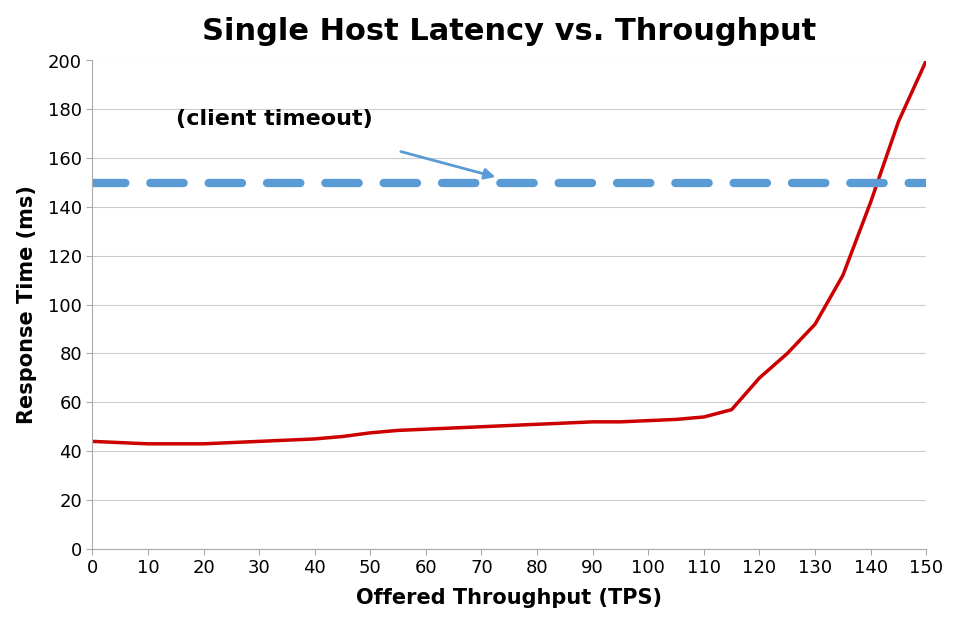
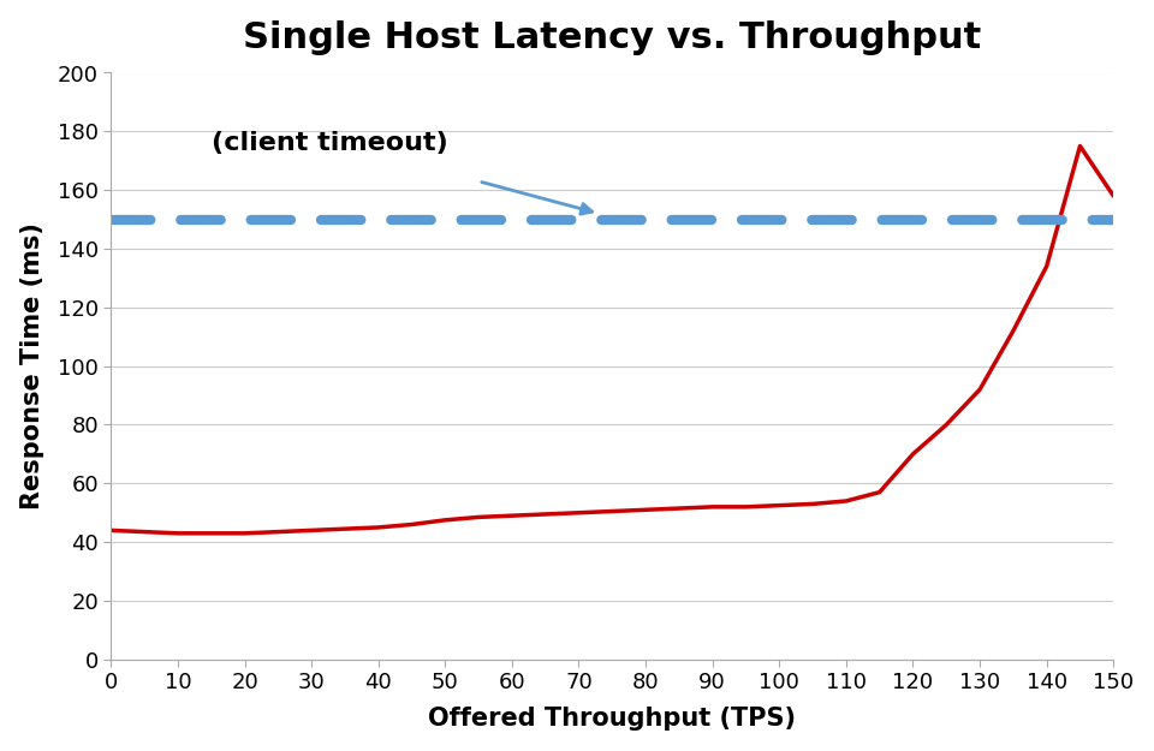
140: 142.0 -> 134.0
150: 200.0 -> 158.0
